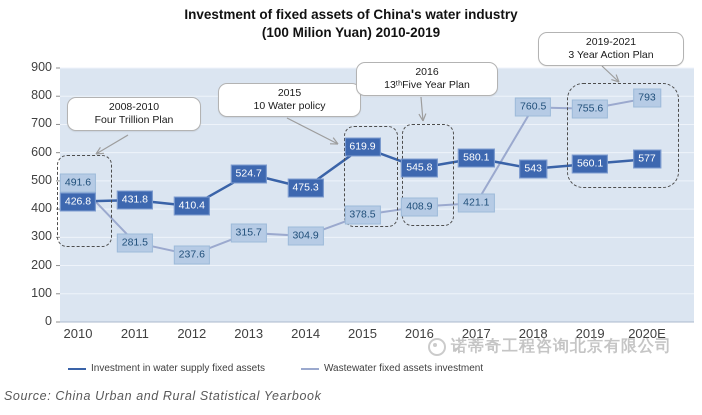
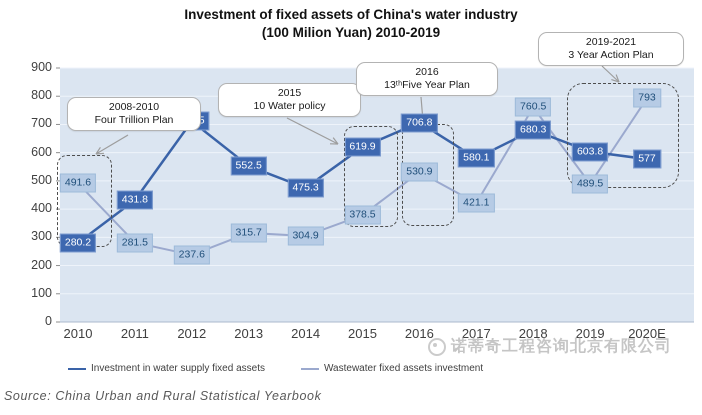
Investment in water supply fixed assets/2010: 426.8 -> 280.2
Investment in water supply fixed assets/2012: 410.4 -> 711.5
Investment in water supply fixed assets/2013: 524.7 -> 552.5
Investment in water supply fixed assets/2016: 545.8 -> 706.8
Wastewater fixed assets investment/2016: 408.9 -> 530.9
Investment in water supply fixed assets/2018: 543 -> 680.3
Investment in water supply fixed assets/2019: 560.1 -> 603.8
Wastewater fixed assets investment/2019: 755.6 -> 489.5
